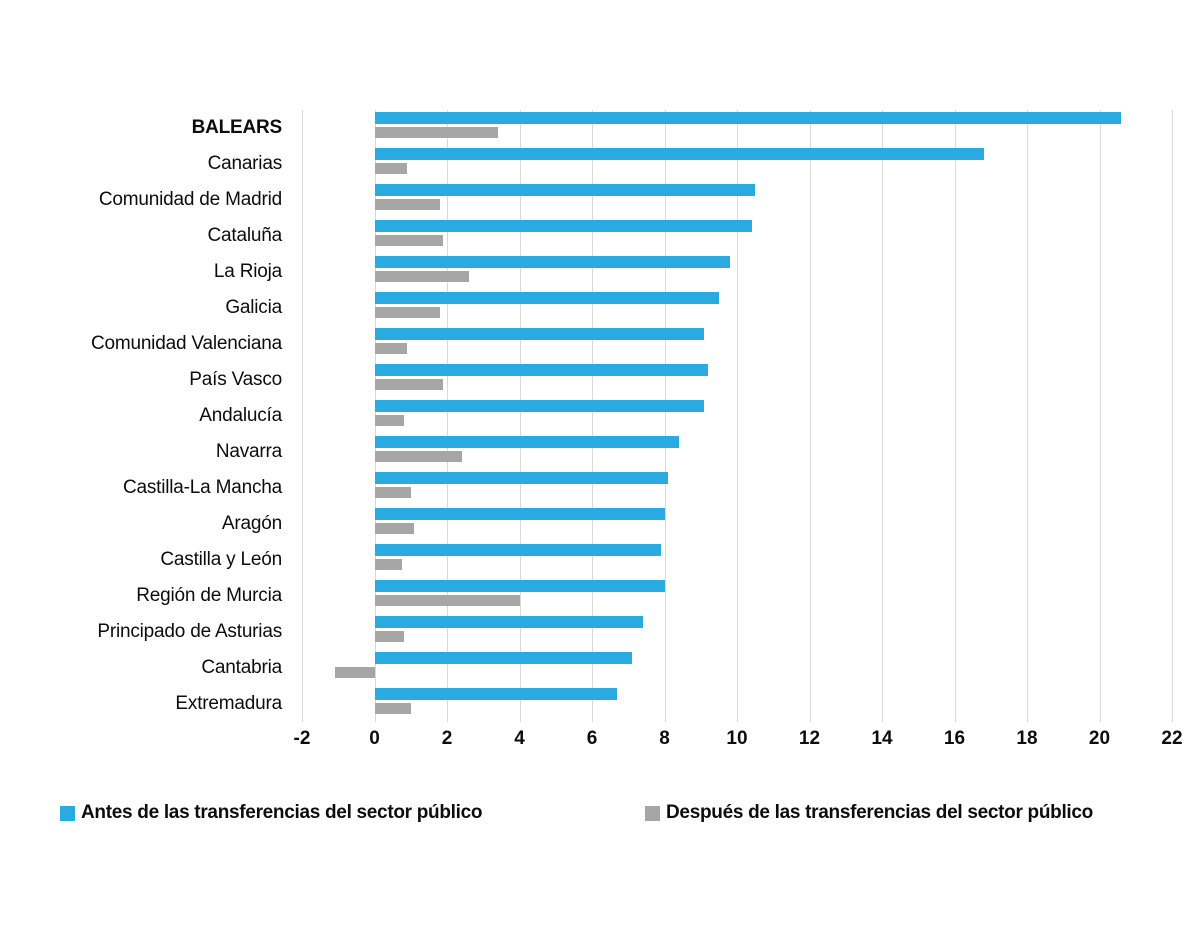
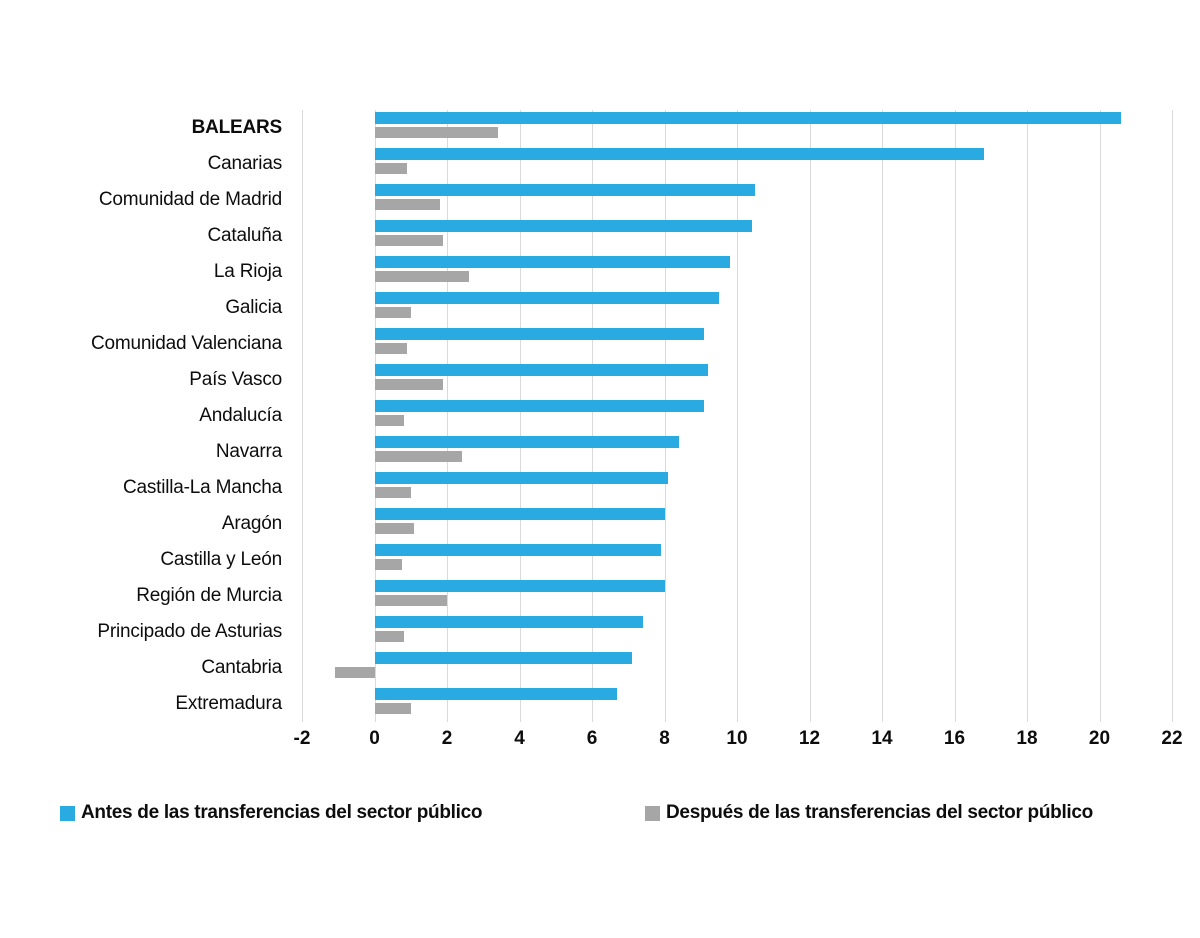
Después de las transferencias del sector público/Galicia: 1.8 -> 1.0
Después de las transferencias del sector público/Región de Murcia: 4.0 -> 2.0
